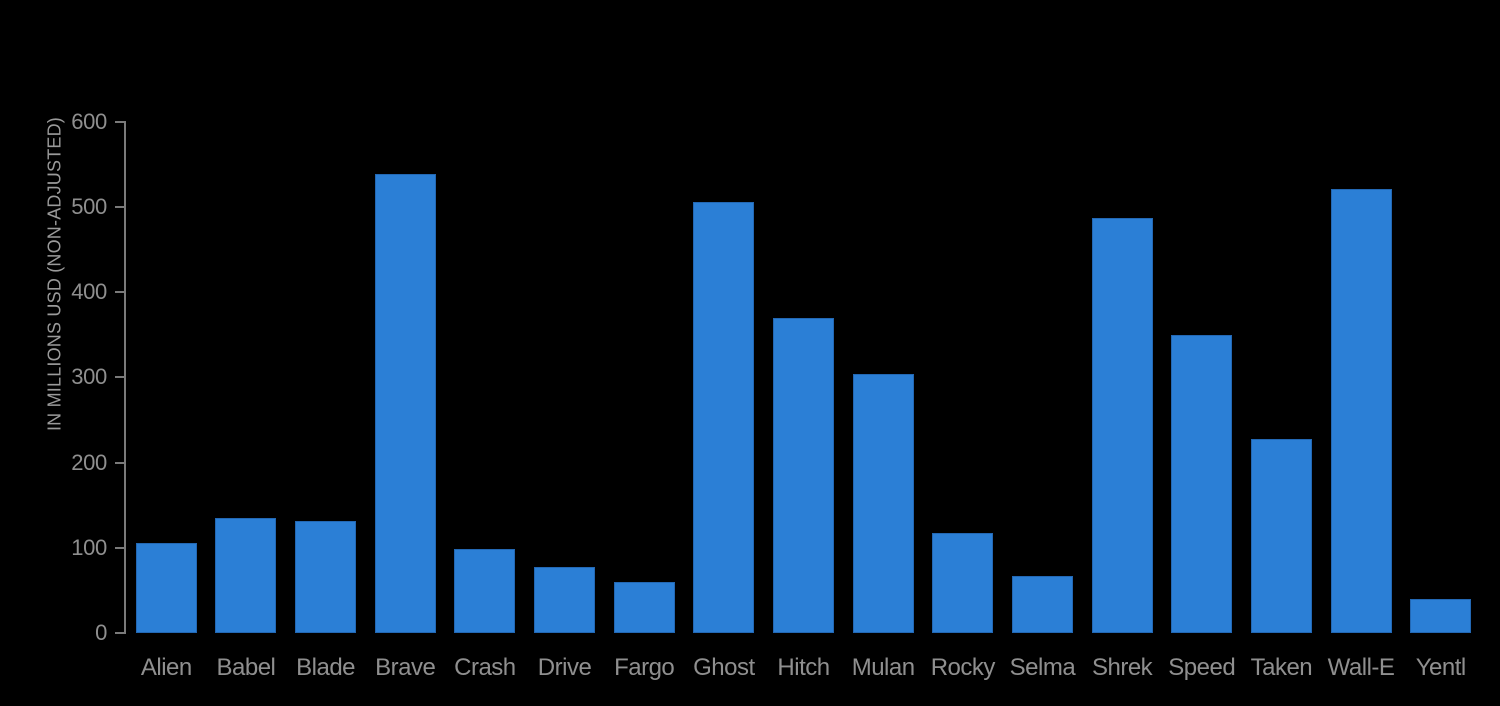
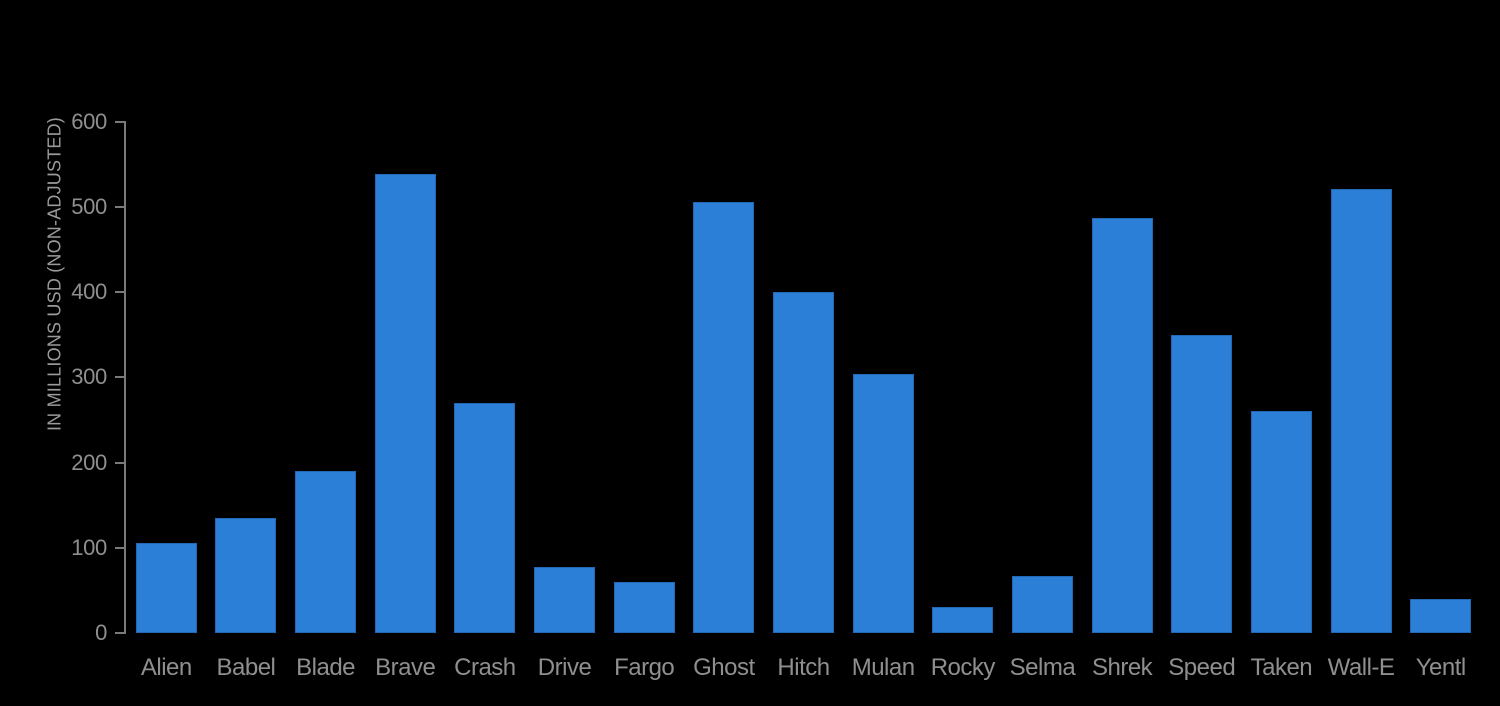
Blade: 130 -> 190
Crash: 100 -> 270
Hitch: 370 -> 400
Rocky: 120 -> 30
Taken: 230 -> 260
